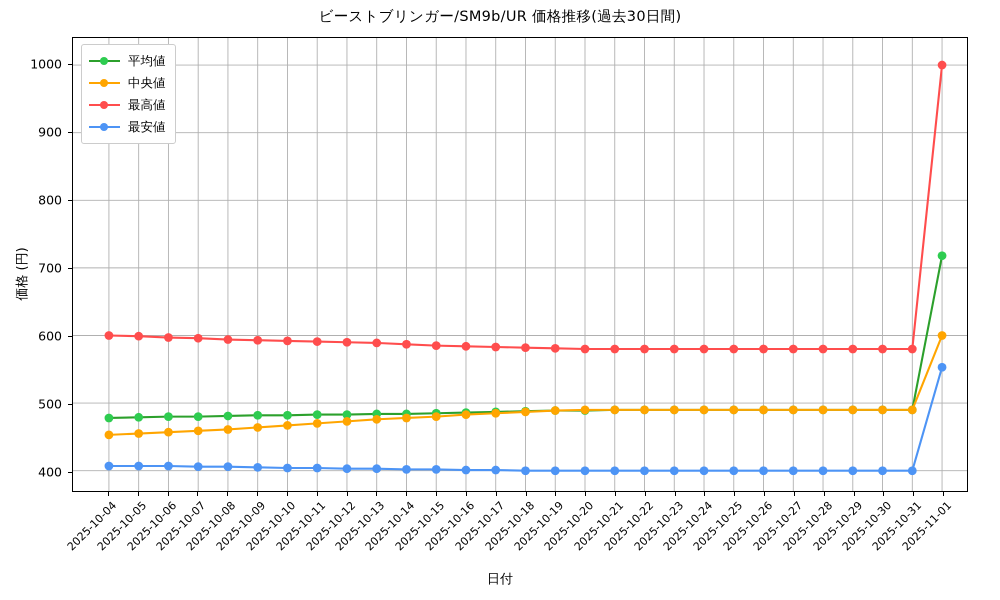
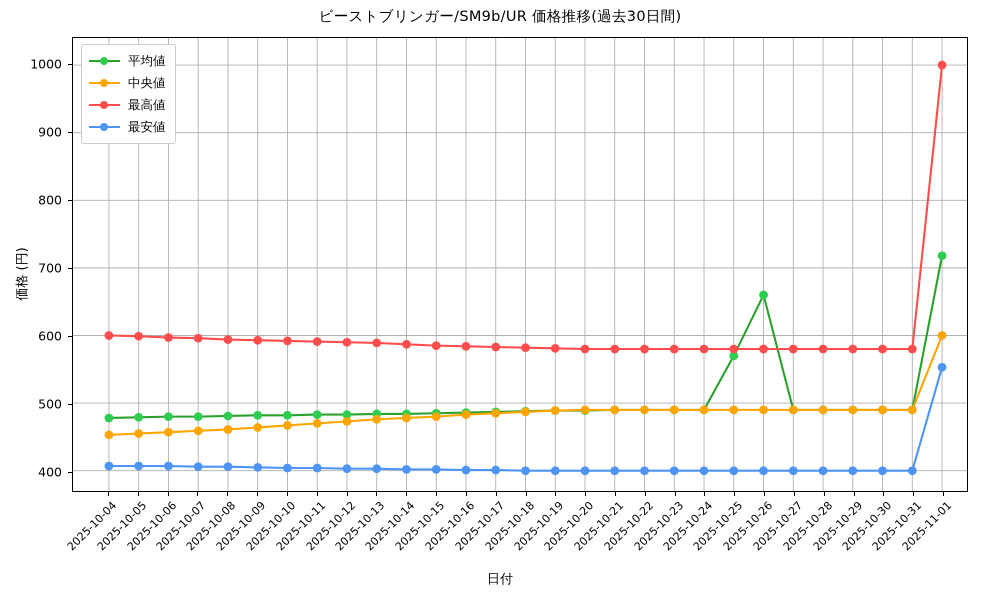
平均値/2025-10-25: 490 -> 570
平均値/2025-10-26: 490 -> 660
